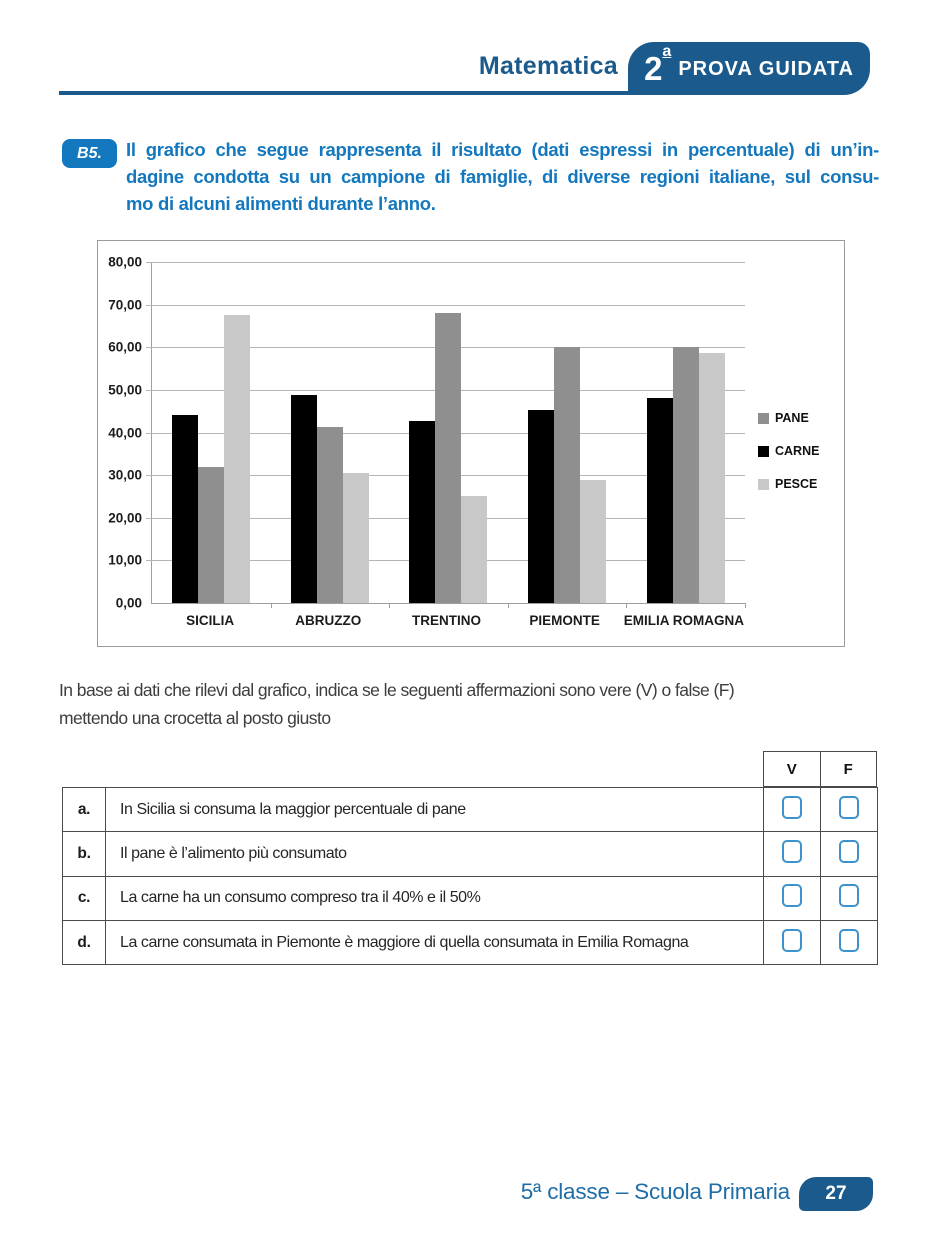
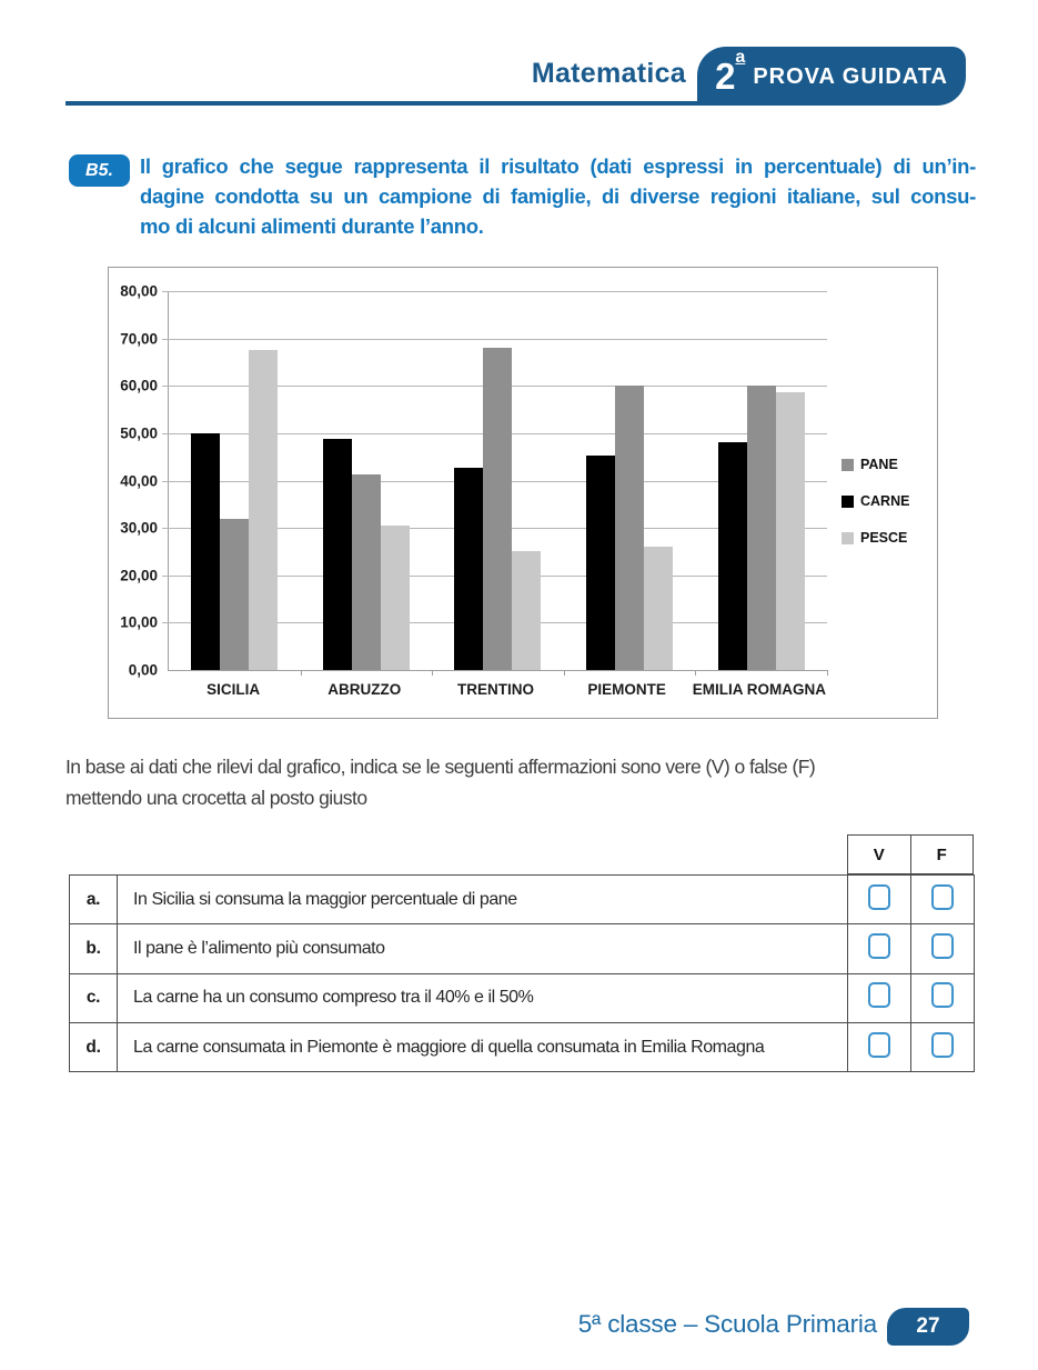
CARNE/SICILIA: 44 -> 50
PESCE/PIEMONTE: 29 -> 26
